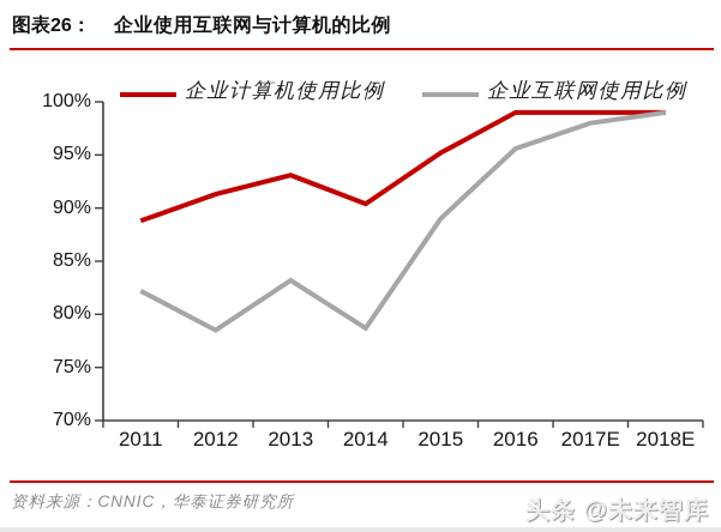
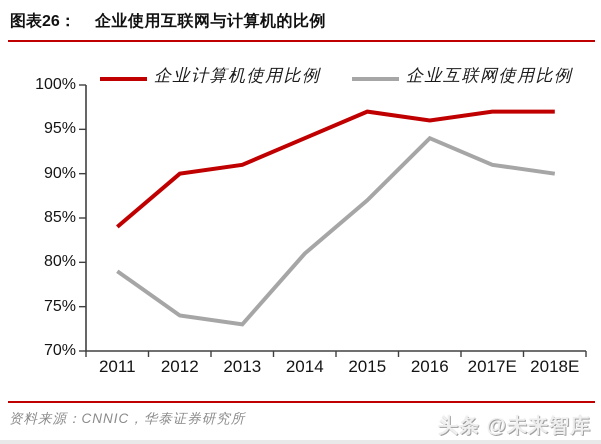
企业计算机使用比例/2011: 89% -> 84%
企业互联网使用比例/2011: 82% -> 79%
企业计算机使用比例/2012: 91% -> 90%
企业互联网使用比例/2012: 78% -> 74%
企业计算机使用比例/2013: 93% -> 91%
企业互联网使用比例/2013: 83% -> 73%
企业计算机使用比例/2014: 90% -> 94%
企业互联网使用比例/2014: 79% -> 81%
企业计算机使用比例/2015: 95% -> 97%
企业互联网使用比例/2015: 89% -> 87%
企业计算机使用比例/2016: 99% -> 96%
企业互联网使用比例/2016: 96% -> 94%
企业计算机使用比例/2017E: 99% -> 97%
企业互联网使用比例/2017E: 98% -> 91%
企业计算机使用比例/2018E: 99% -> 97%
企业互联网使用比例/2018E: 99% -> 90%
